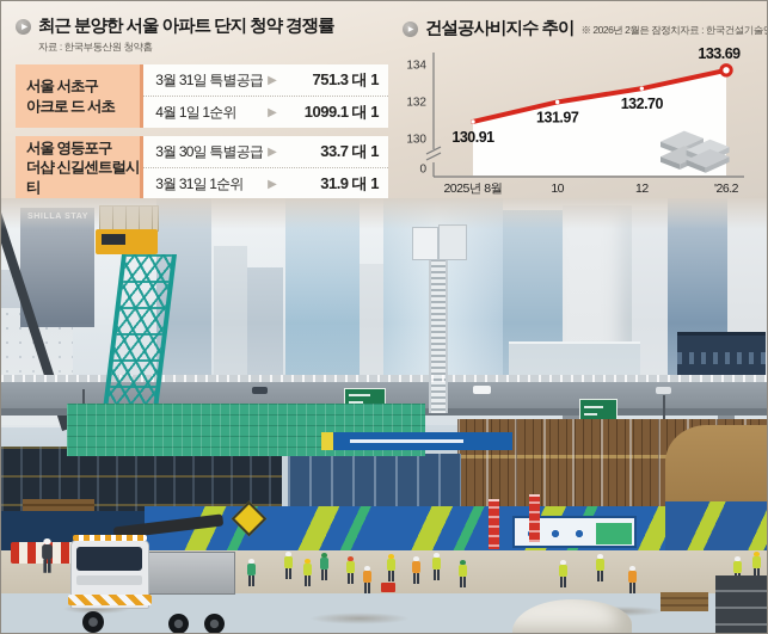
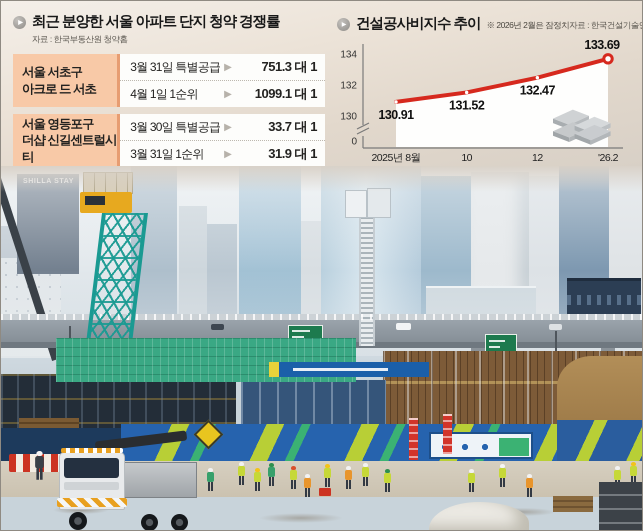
10: 131.97 -> 131.52
12: 132.70 -> 132.47
